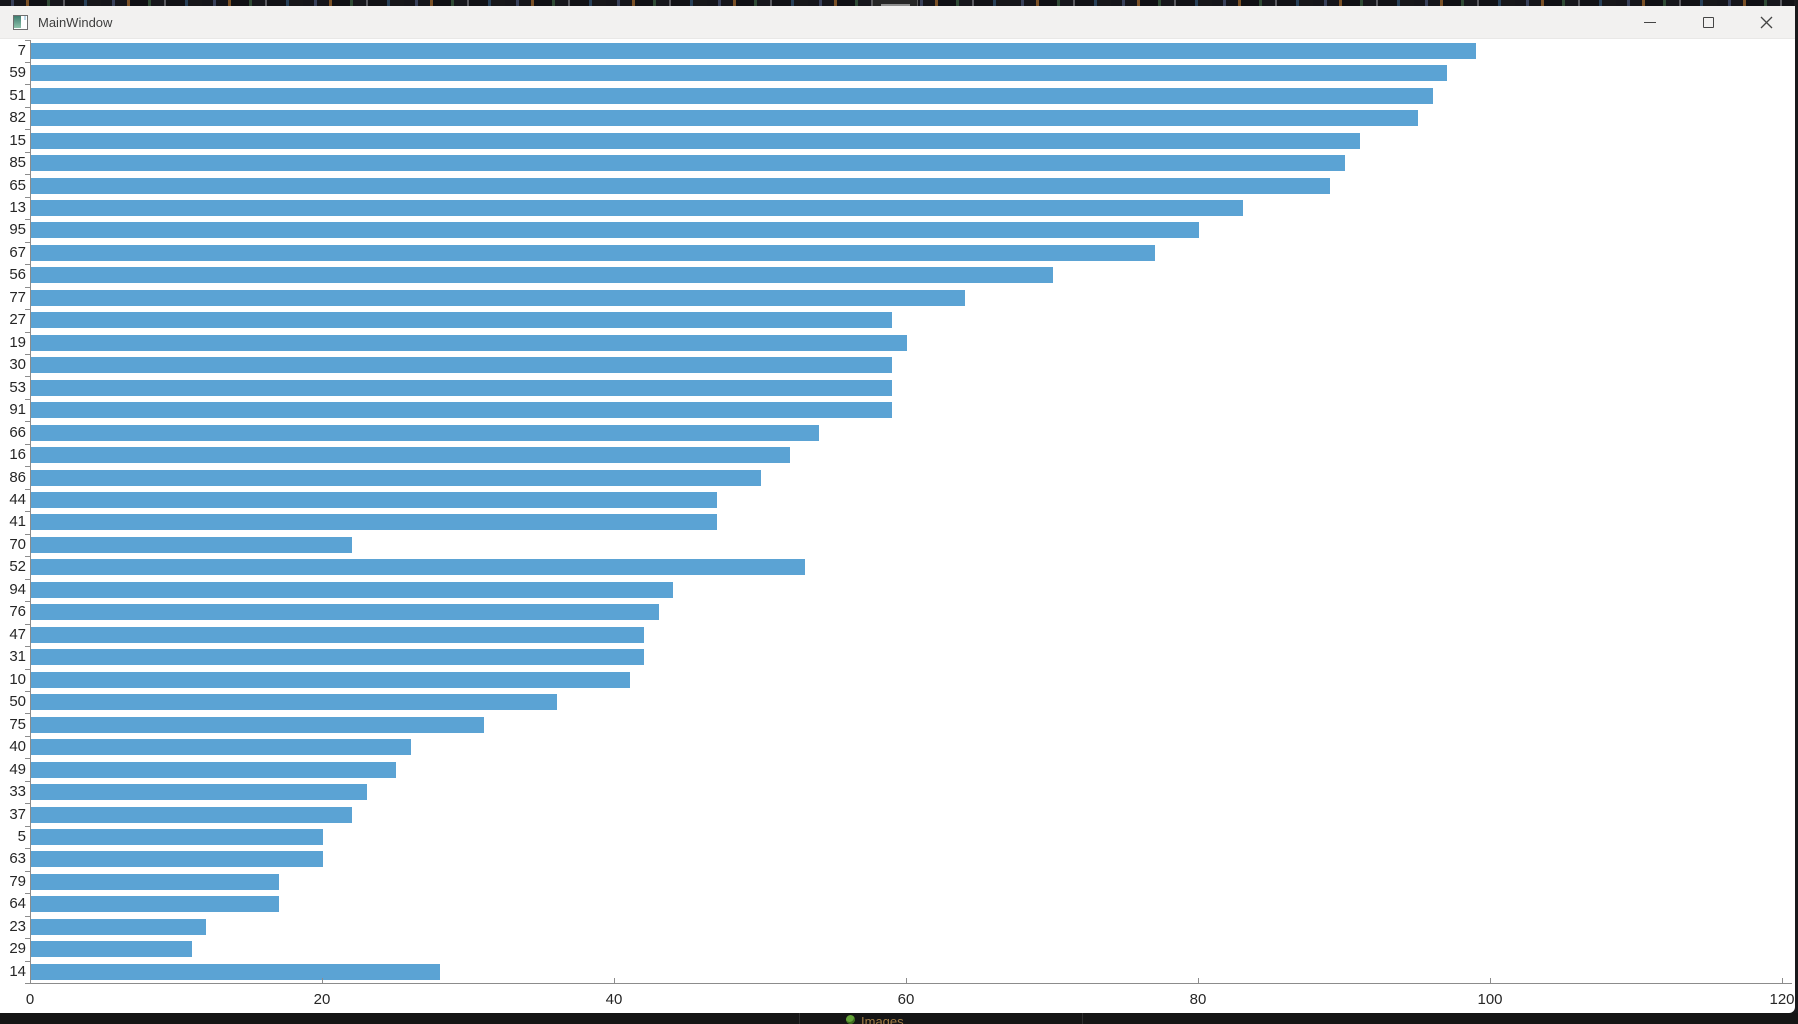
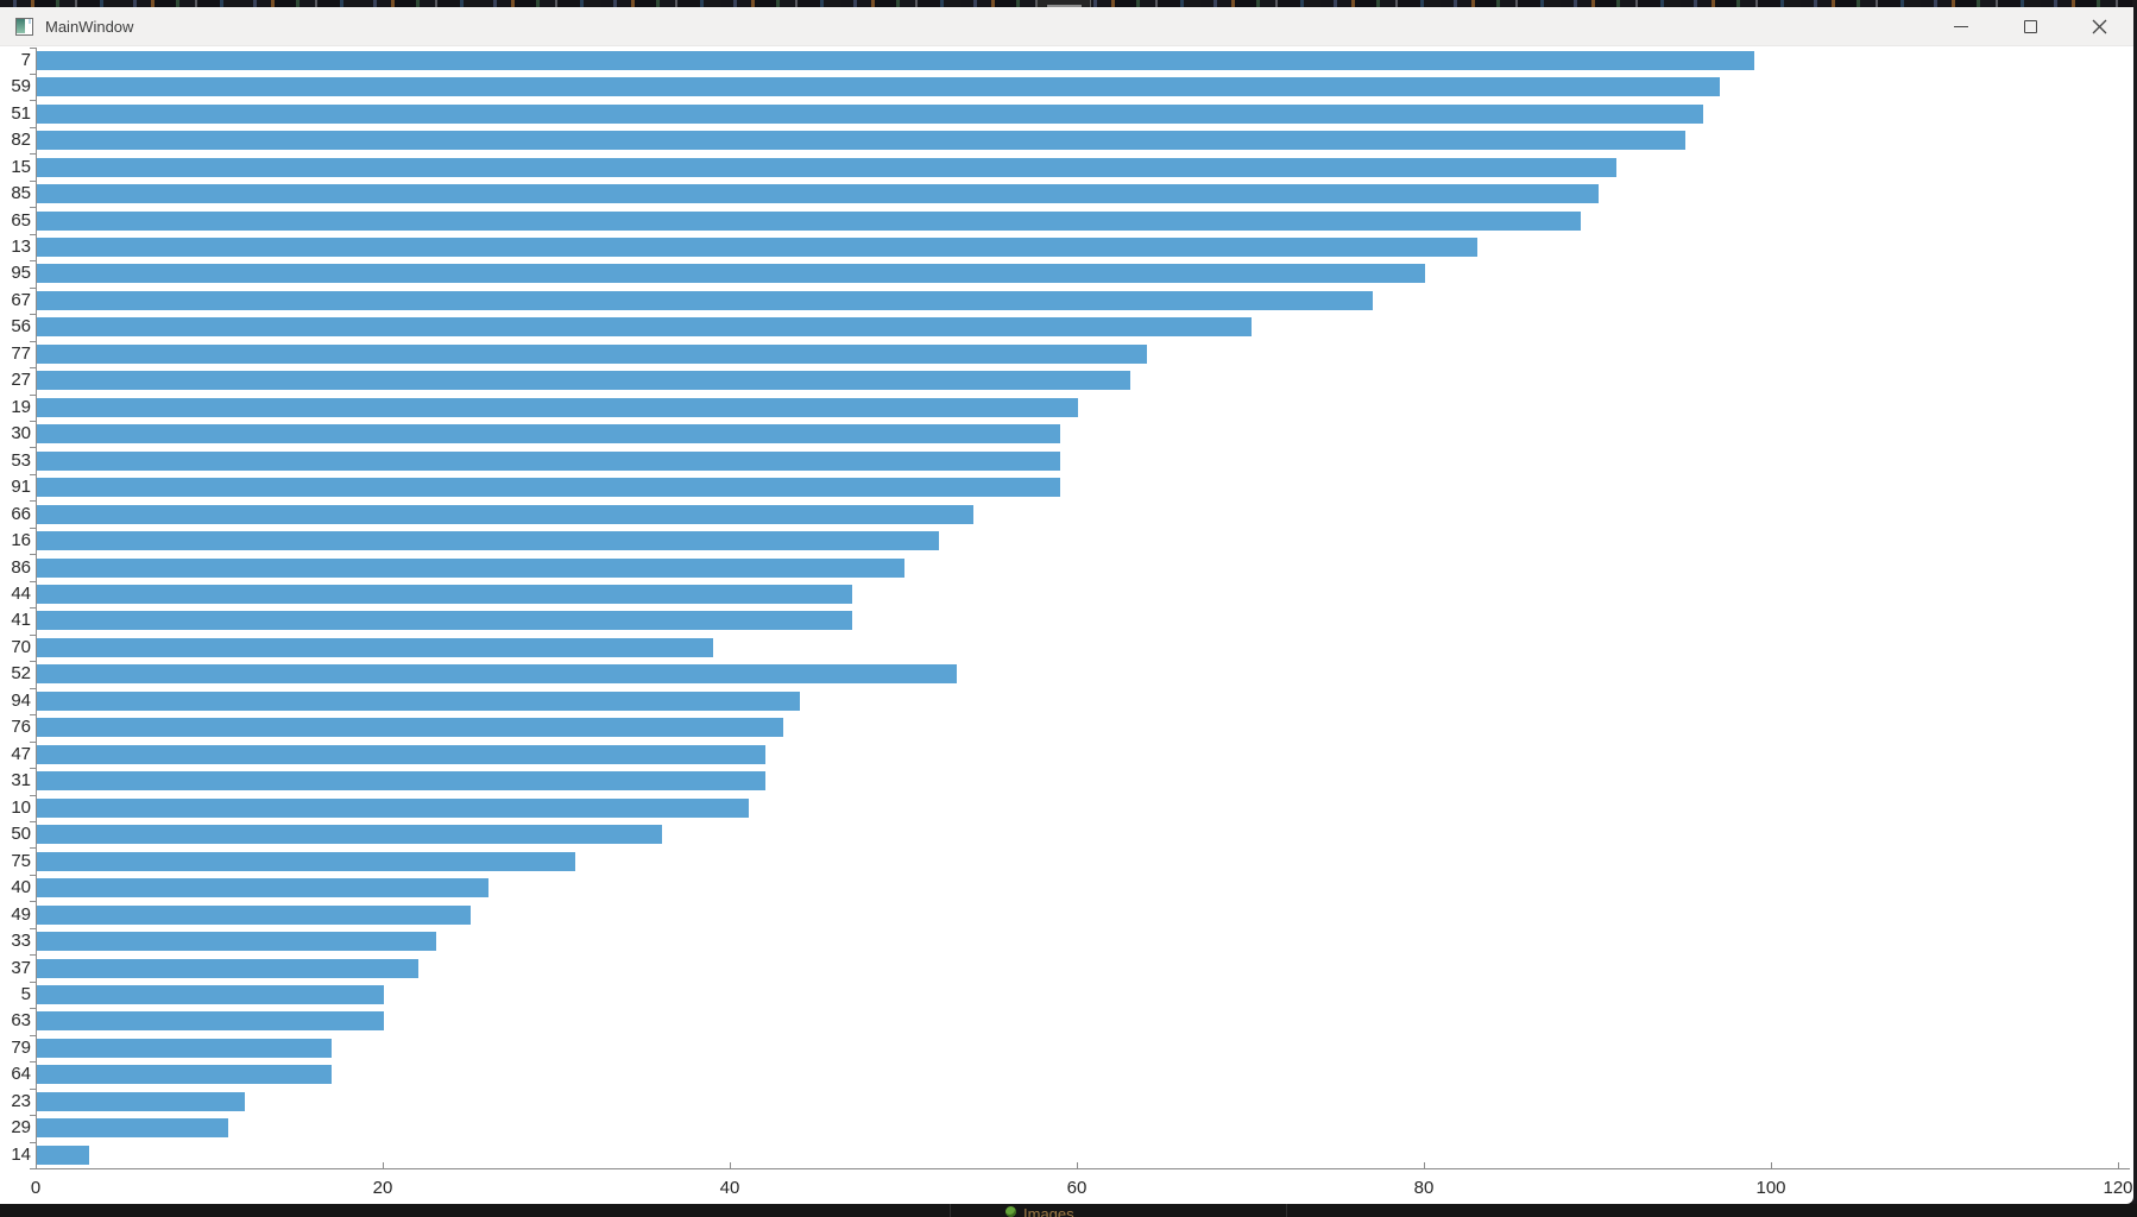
27: 59 -> 63
70: 22 -> 39
14: 28 -> 3
